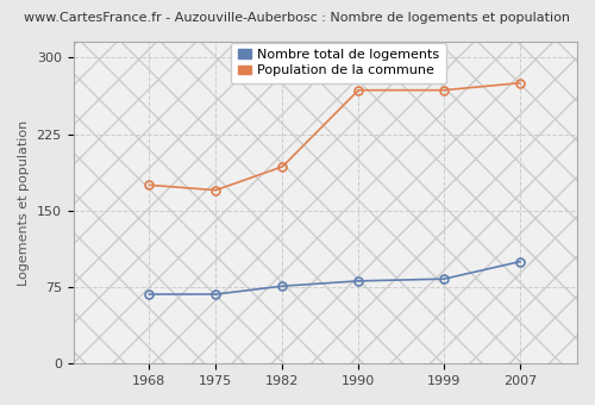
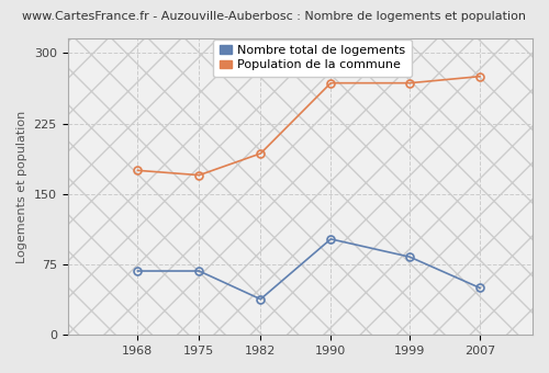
Nombre total de logements/1982: 76 -> 38
Nombre total de logements/1990: 81 -> 102
Nombre total de logements/2007: 100 -> 50
